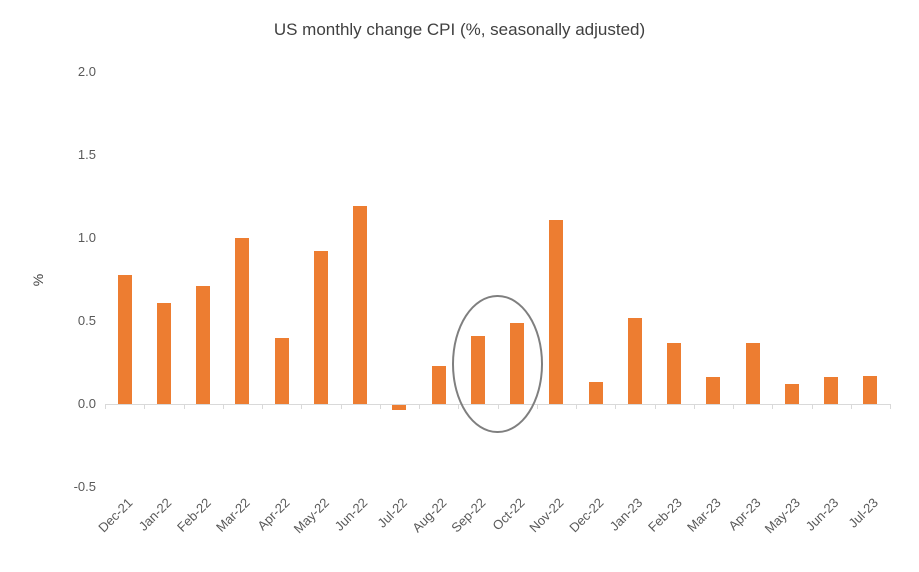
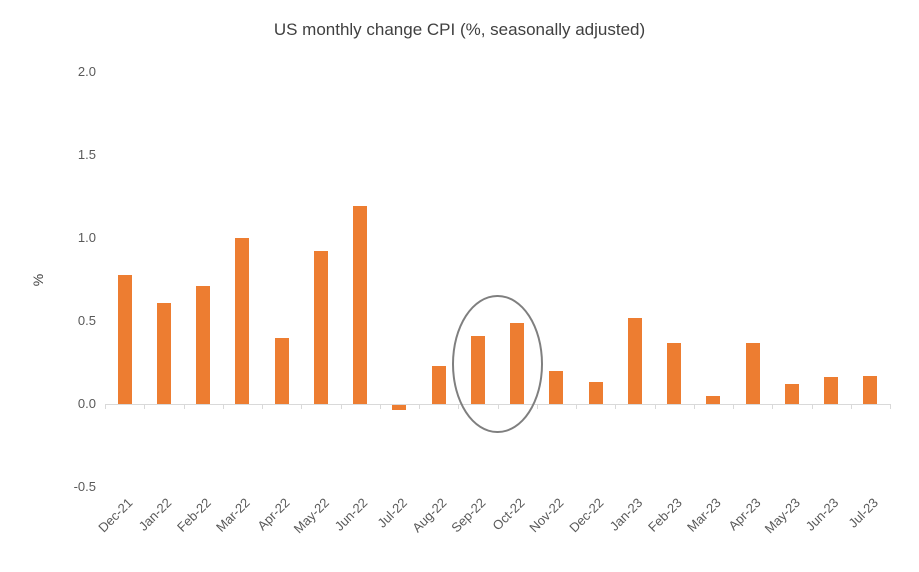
Nov-22: 1.11 -> 0.20
Mar-23: 0.16 -> 0.05
